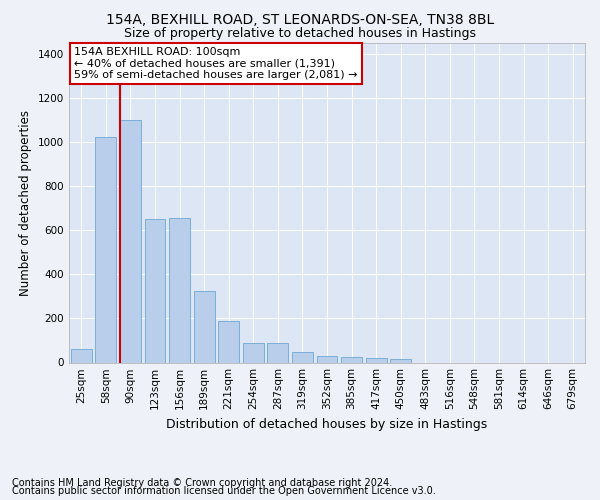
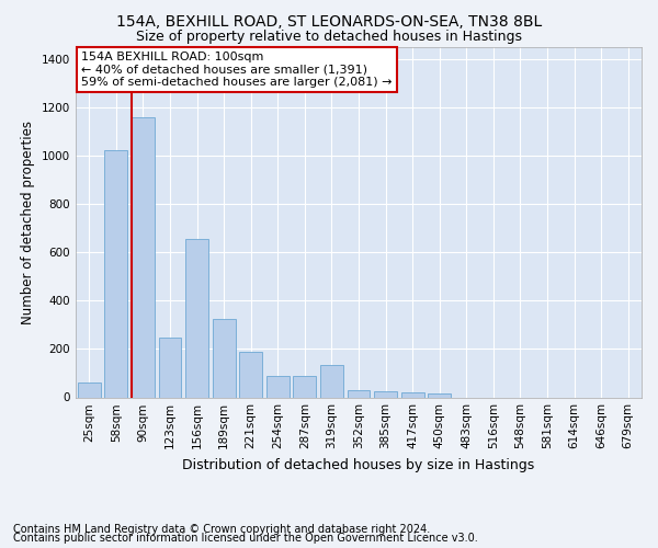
90sqm: 1100 -> 1160
123sqm: 650 -> 245
319sqm: 47 -> 135
